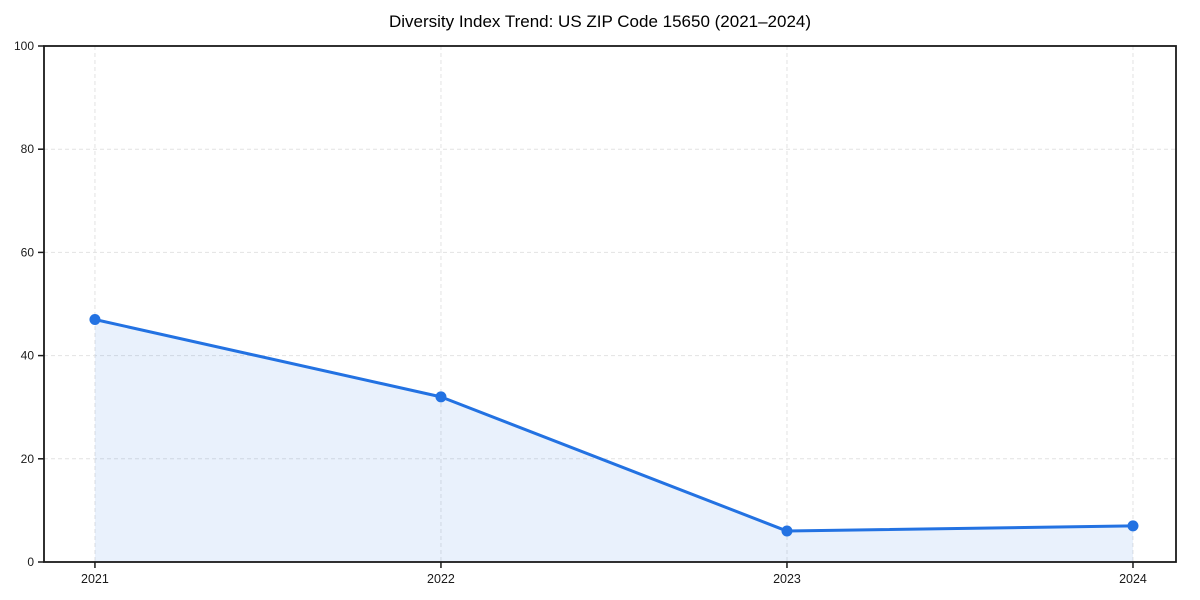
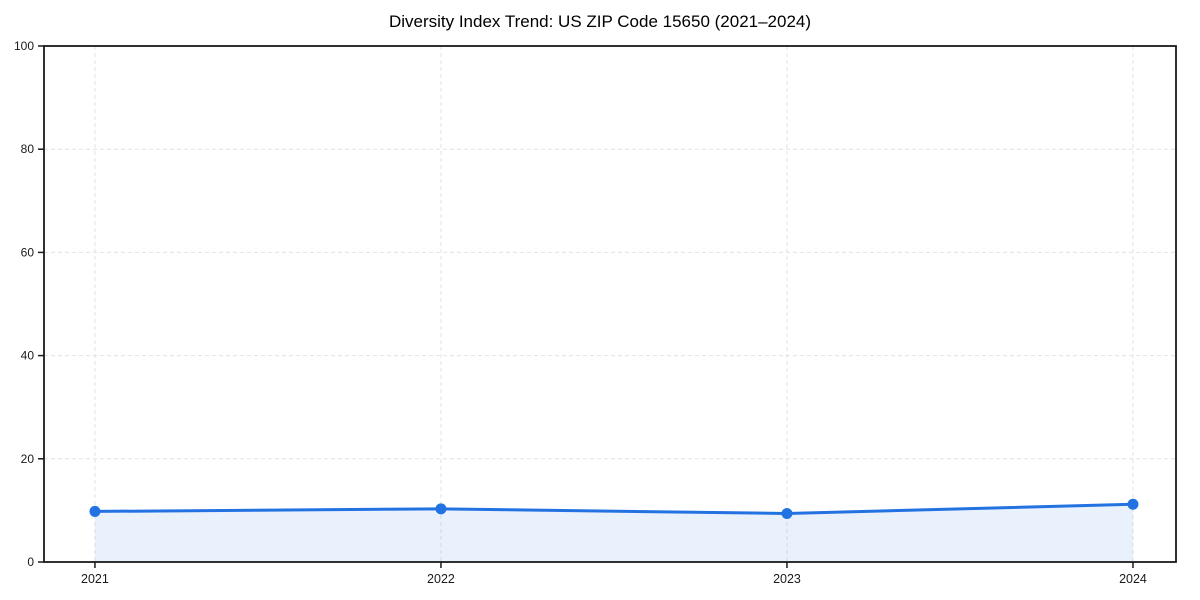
2021: 47 -> 10
2022: 32 -> 10
2023: 6 -> 9
2024: 7 -> 11
